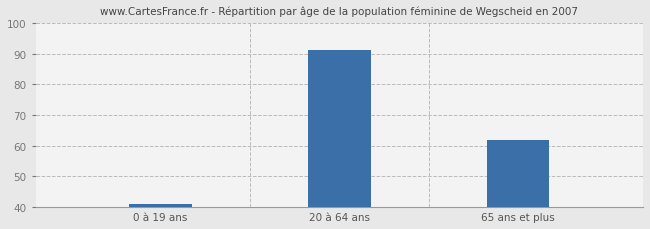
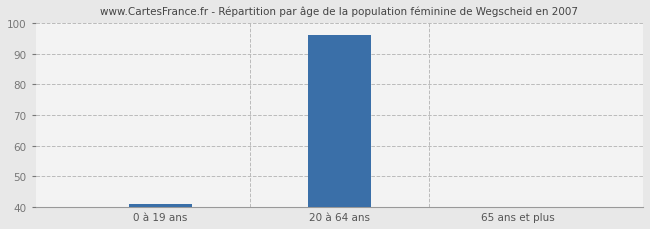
20 à 64 ans: 91 -> 96
65 ans et plus: 62 -> 40
